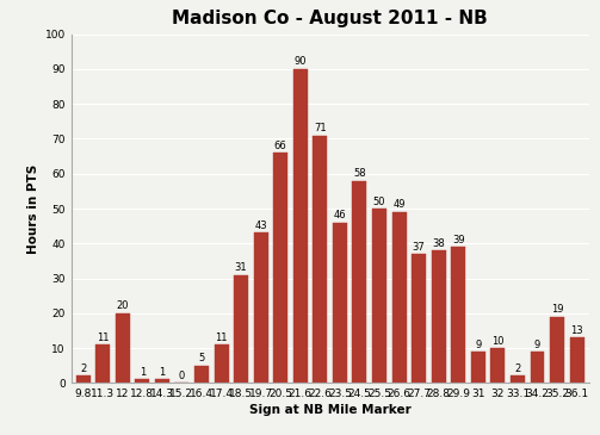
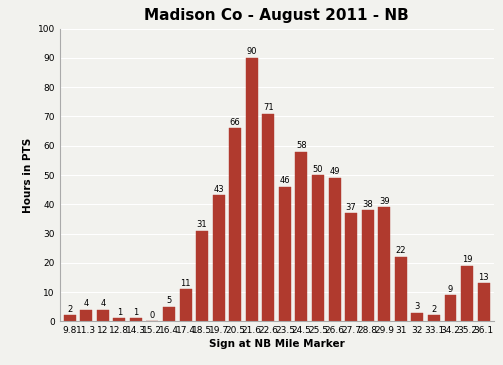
11.3: 11 -> 4
12: 20 -> 4
31: 9 -> 22
32: 10 -> 3
